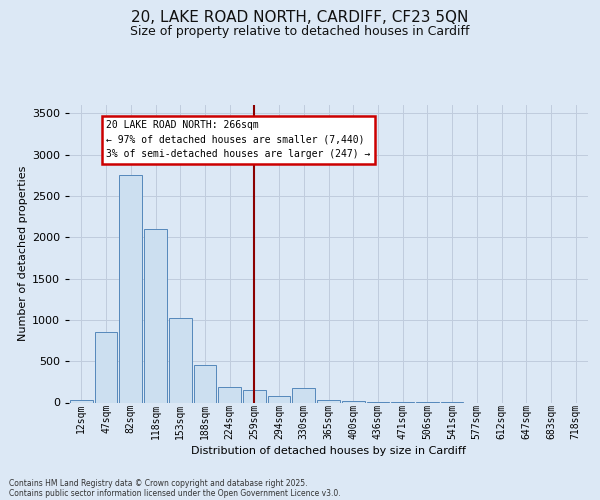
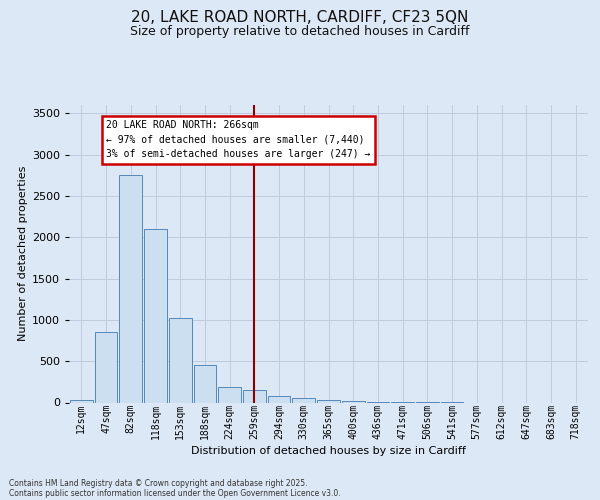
330sqm: 180 -> 60
